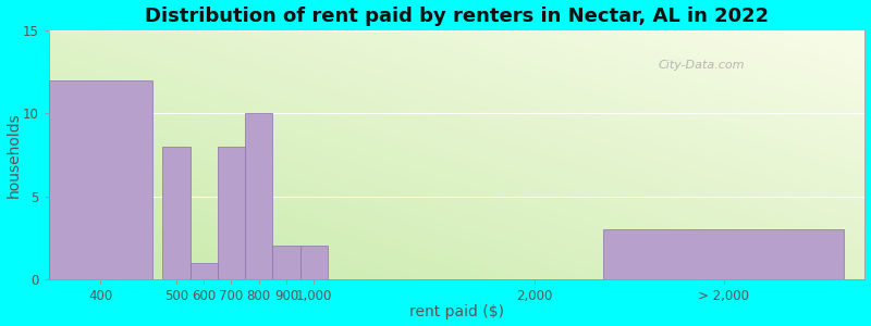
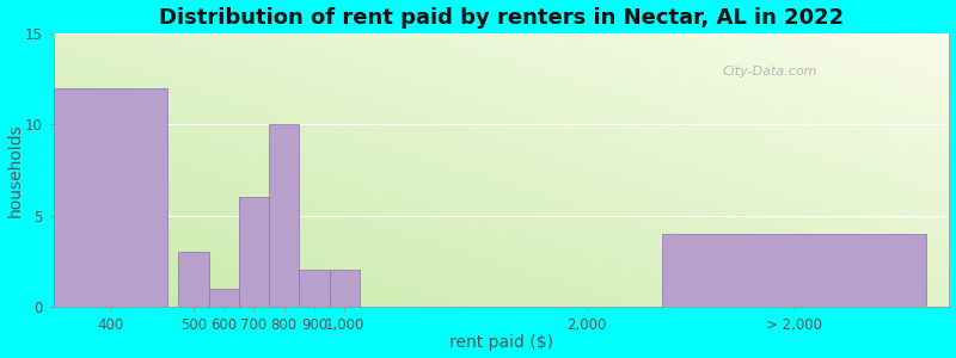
500: 8 -> 3
700: 8 -> 6
> 2,000: 3 -> 4
